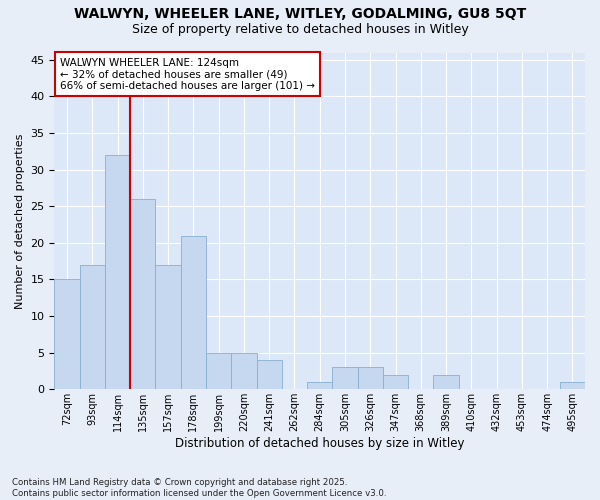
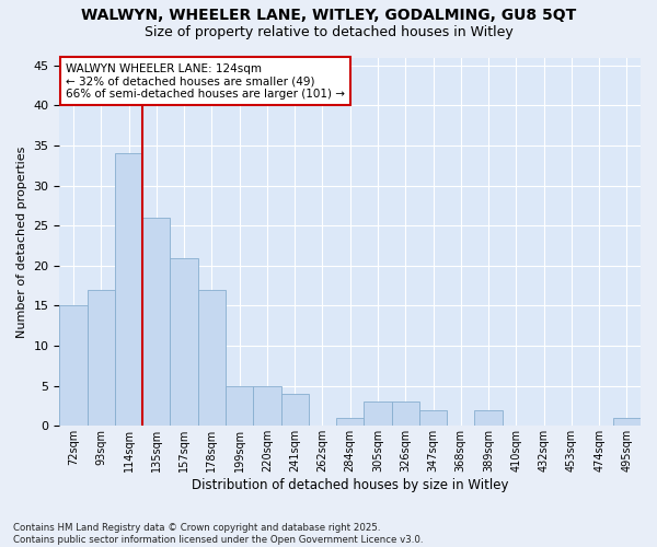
114sqm: 32 -> 34
157sqm: 17 -> 21
178sqm: 21 -> 17
